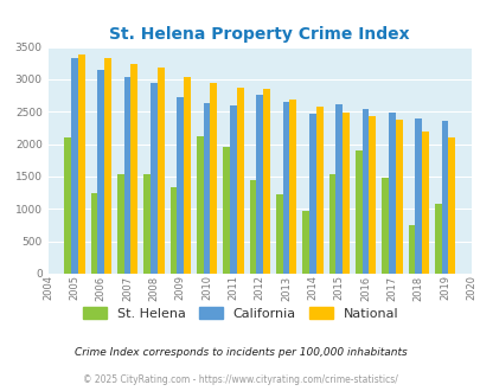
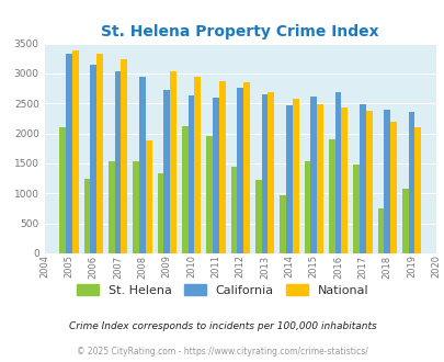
National/2008: 3180 -> 1880
California/2016: 2540 -> 2680
